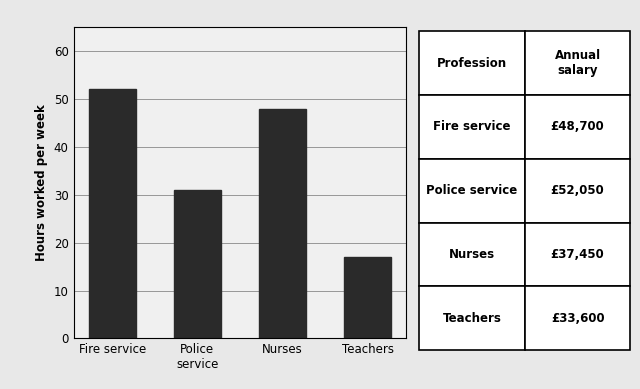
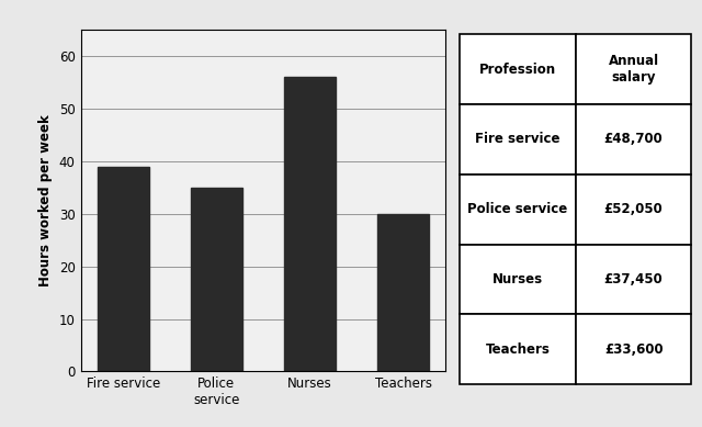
Fire service: 52 -> 39
Police service: 31 -> 35
Nurses: 48 -> 56
Teachers: 17 -> 30
